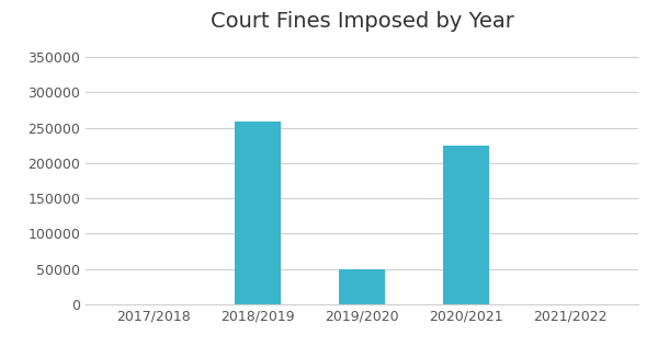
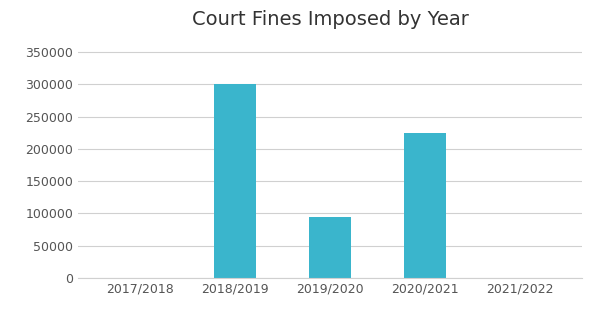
2018/2019: 258000 -> 300000
2019/2020: 50000 -> 95000
